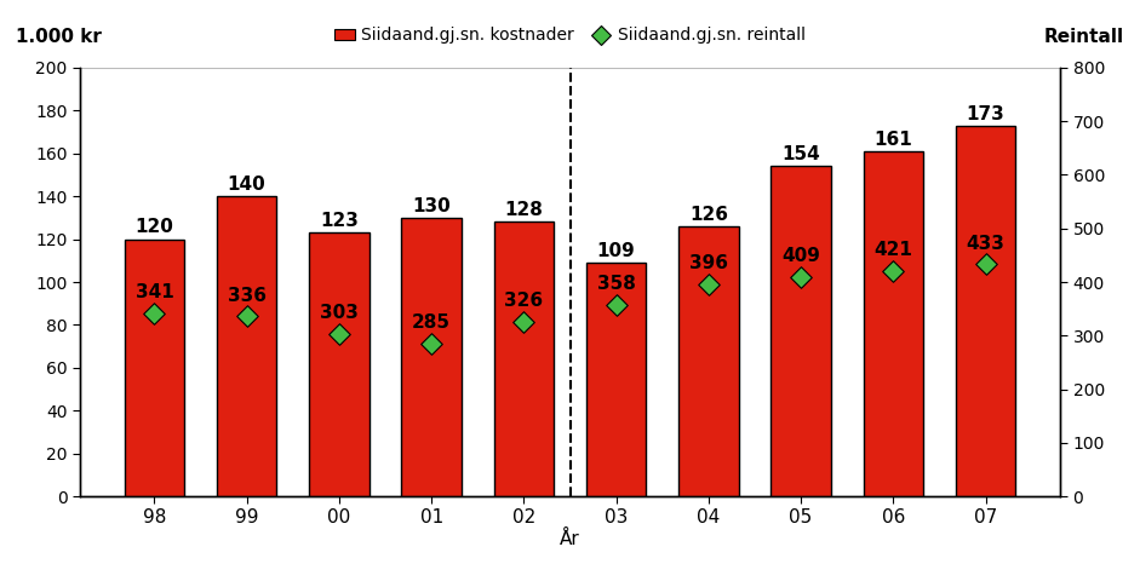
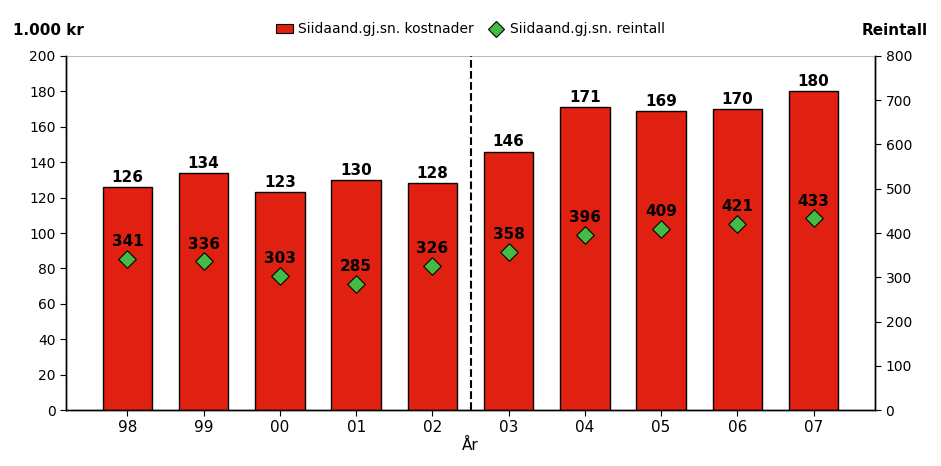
Siidaand.gj.sn. kostnader/98: 120 -> 126
Siidaand.gj.sn. kostnader/99: 140 -> 134
Siidaand.gj.sn. kostnader/03: 109 -> 146
Siidaand.gj.sn. kostnader/04: 126 -> 171
Siidaand.gj.sn. kostnader/05: 154 -> 169
Siidaand.gj.sn. kostnader/06: 161 -> 170
Siidaand.gj.sn. kostnader/07: 173 -> 180
